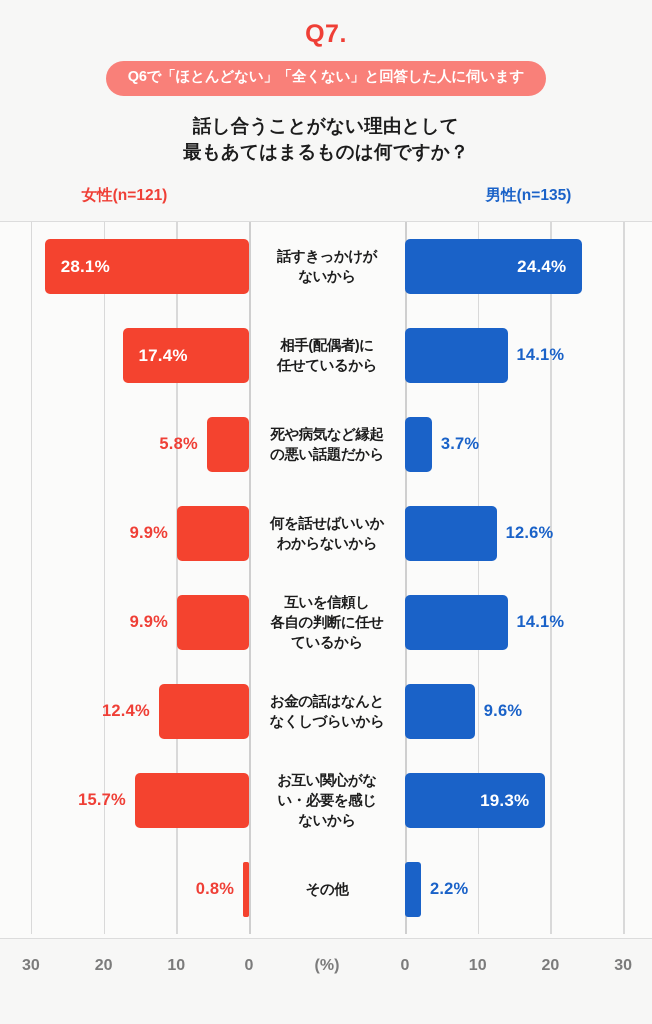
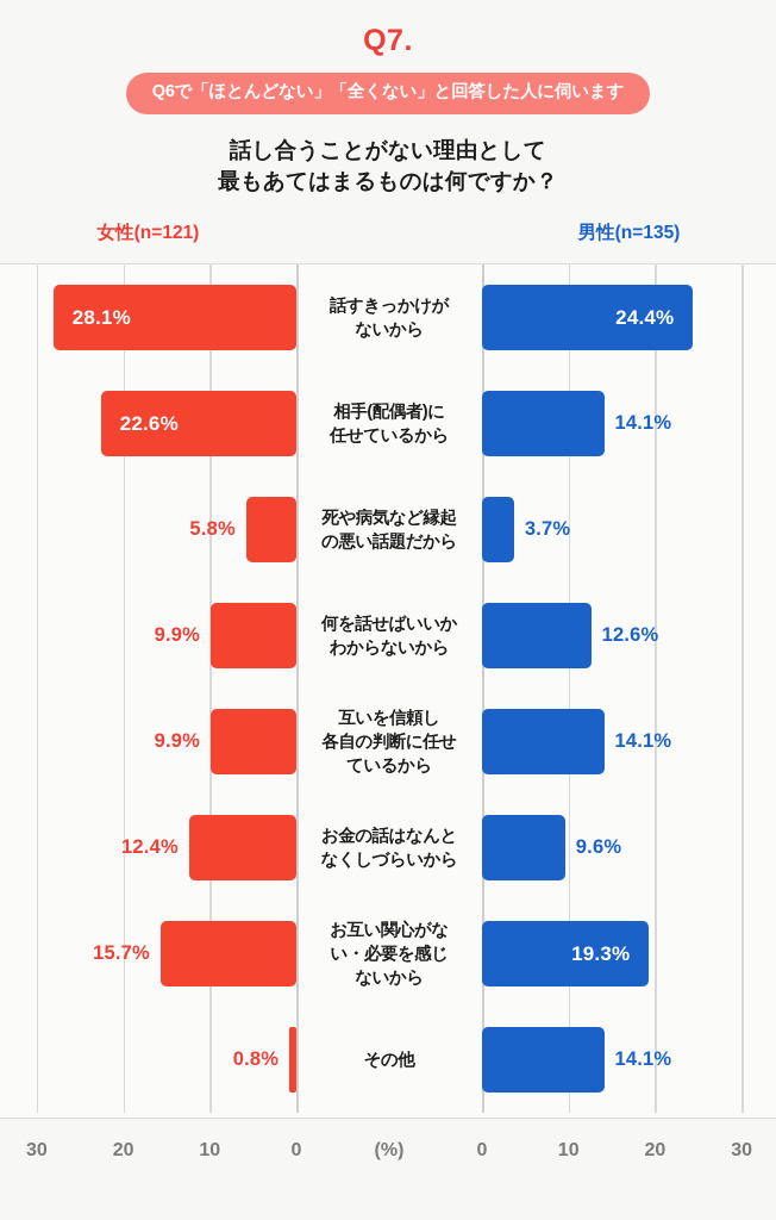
女性(n=121)/相手(配偶者)に 任せているから: 17.4% -> 22.6%
男性(n=135)/その他: 2.2% -> 14.1%
